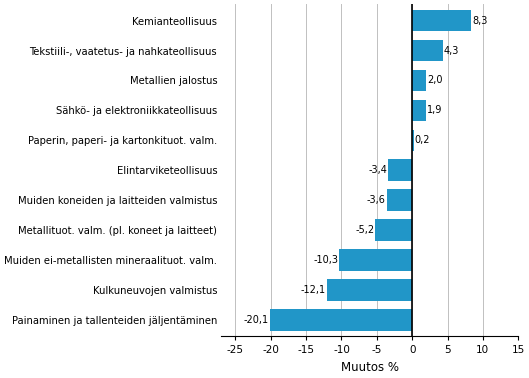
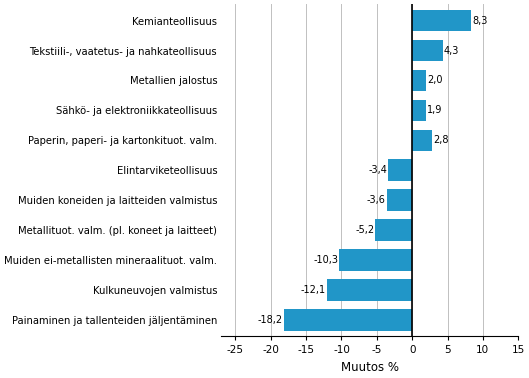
Paperin, paperi- ja kartonkituot. valm.: 0,2 -> 2,8
Painaminen ja tallenteiden jäljentäminen: -20,1 -> -18,2
